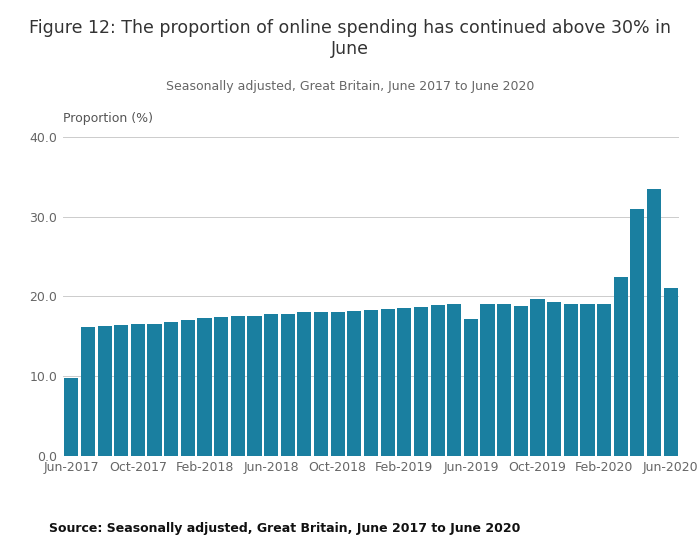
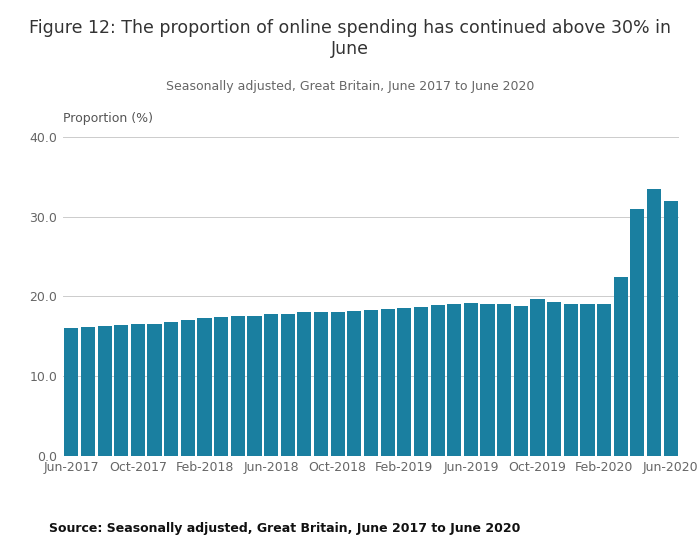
Jun-2017: 9.8 -> 16.0
Jun-2019: 17.2 -> 19.2
Jun-2020: 21.0 -> 32.0
